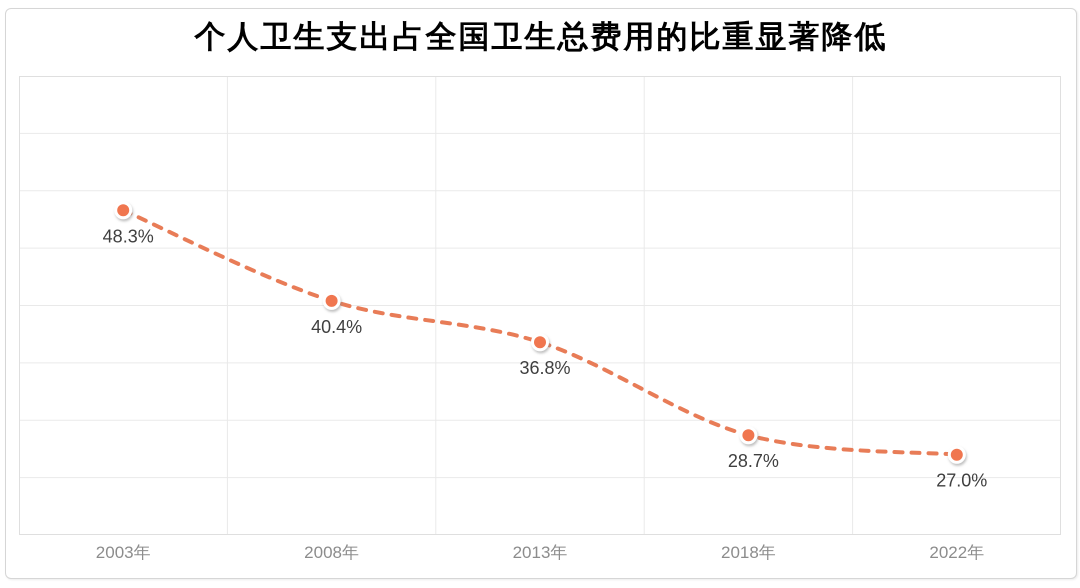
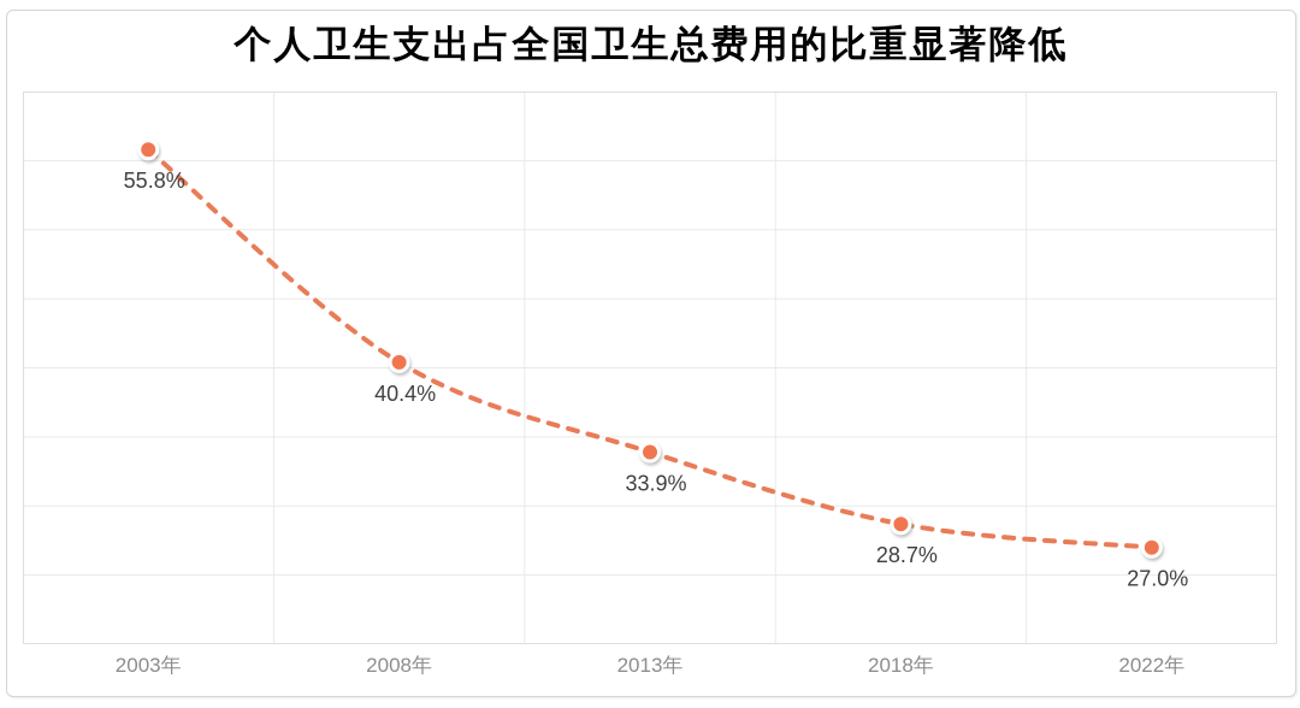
2003年: 48.3% -> 55.8%
2013年: 36.8% -> 33.9%
